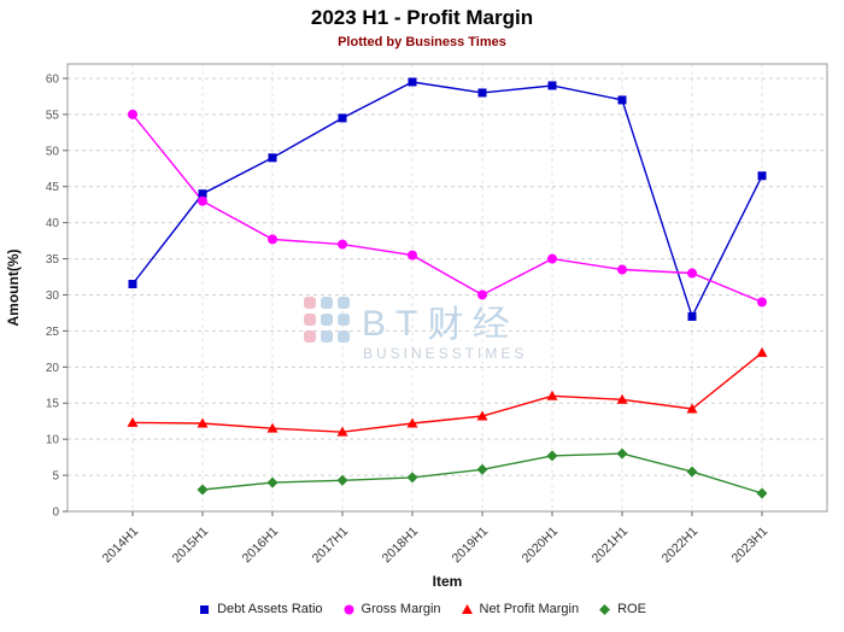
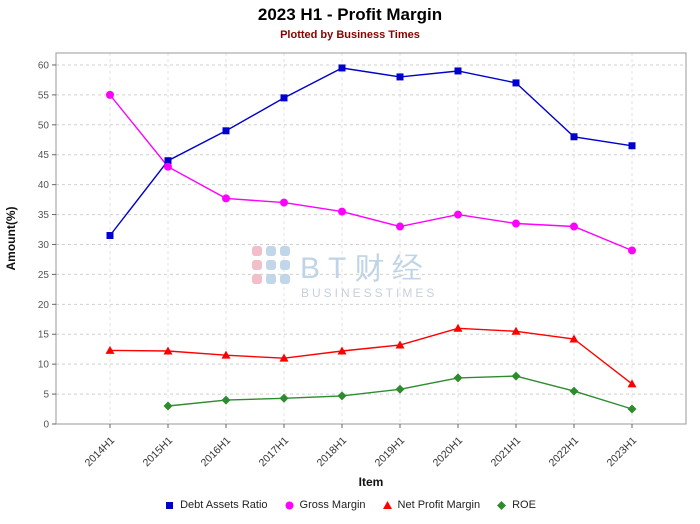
Gross Margin/2019H1: 30 -> 33
Debt Assets Ratio/2022H1: 27 -> 48
Net Profit Margin/2023H1: 22 -> 7
